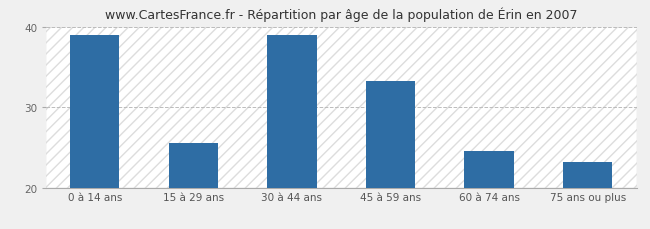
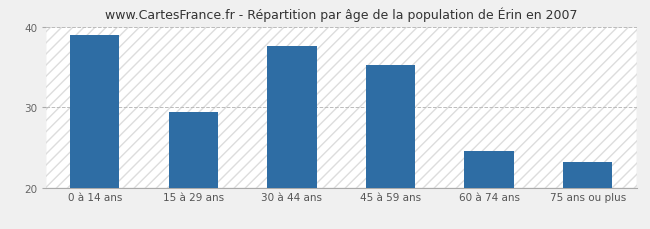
15 à 29 ans: 25.5 -> 29.4
30 à 44 ans: 39.0 -> 37.6
45 à 59 ans: 33.3 -> 35.2
